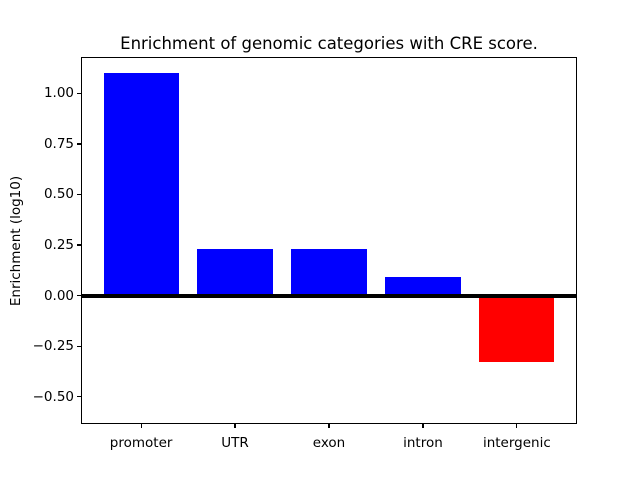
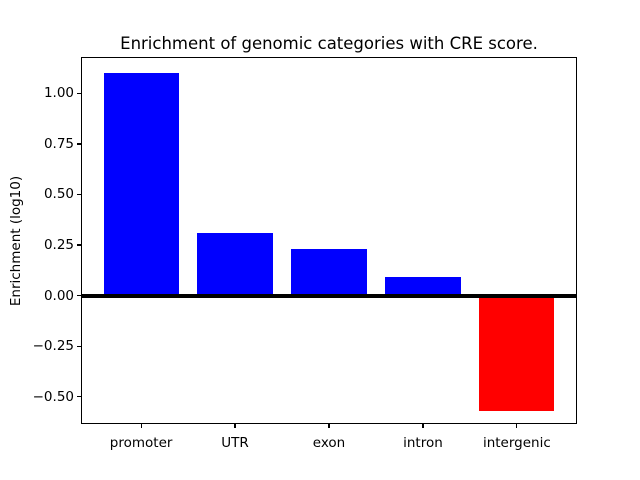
UTR: 0.23 -> 0.31
intergenic: -0.33 -> -0.57
